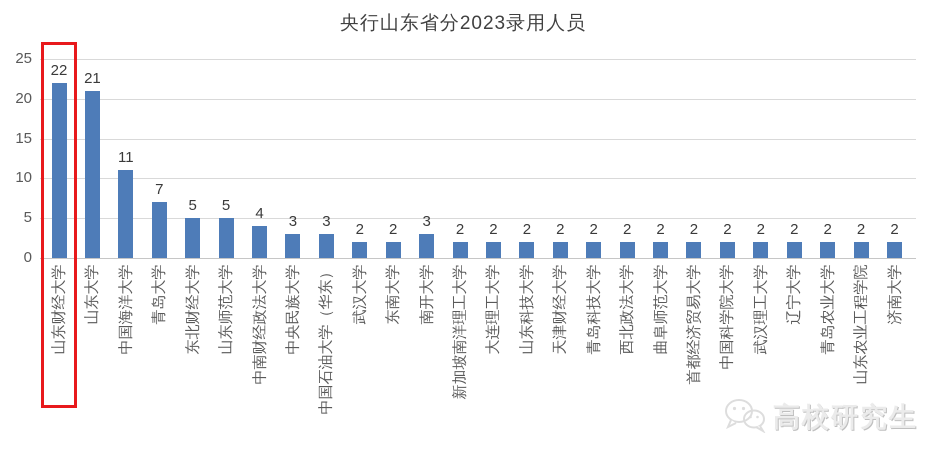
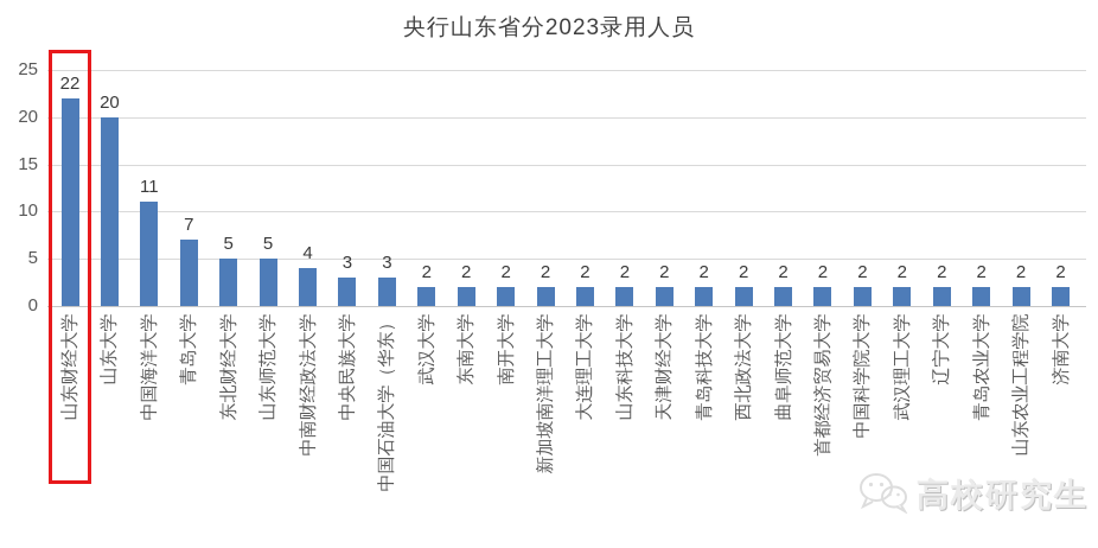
山东大学: 21 -> 20
南开大学: 3 -> 2
